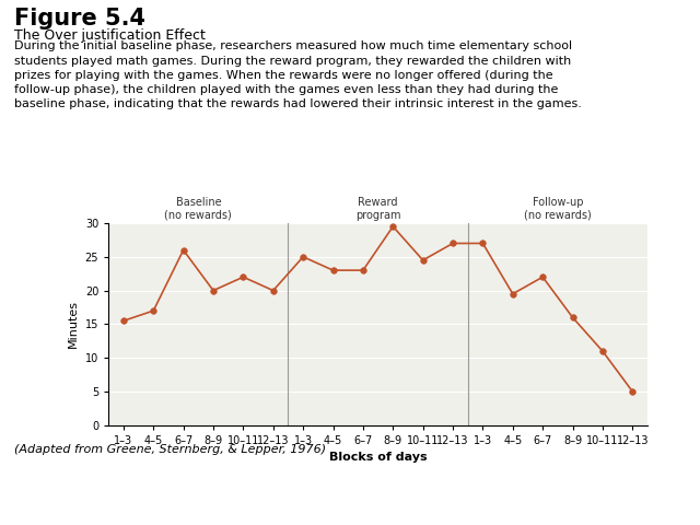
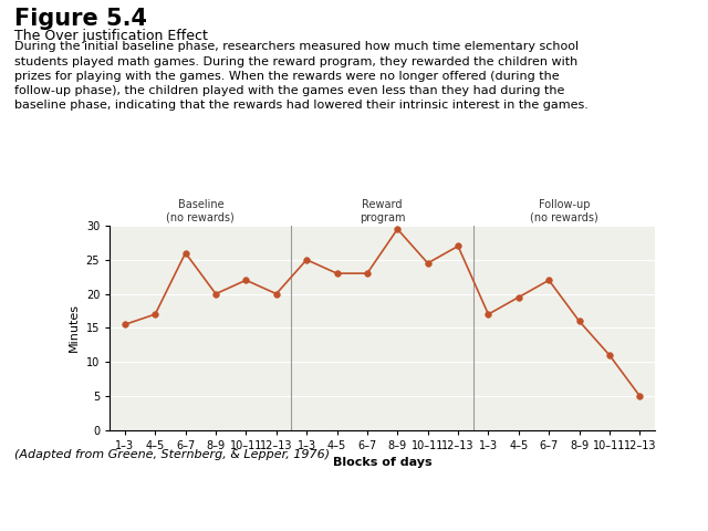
1–3: 27.0 -> 17.0
